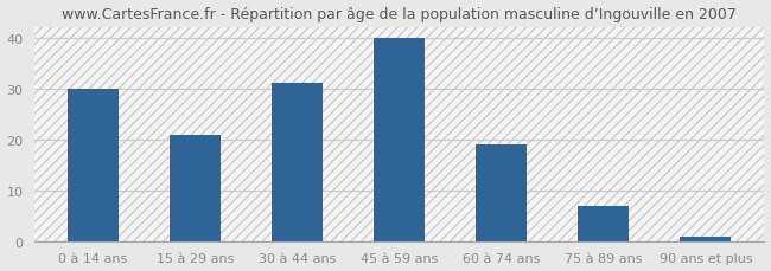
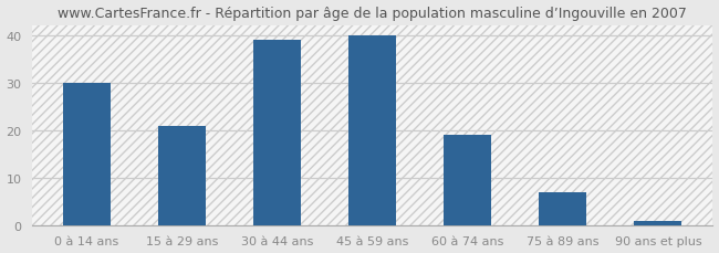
30 à 44 ans: 31 -> 39
